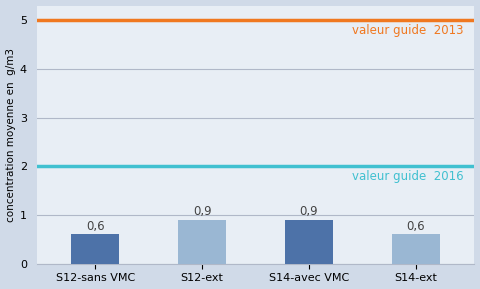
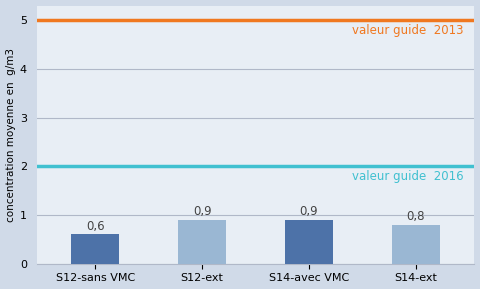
S14-ext: 0,6 -> 0,8
